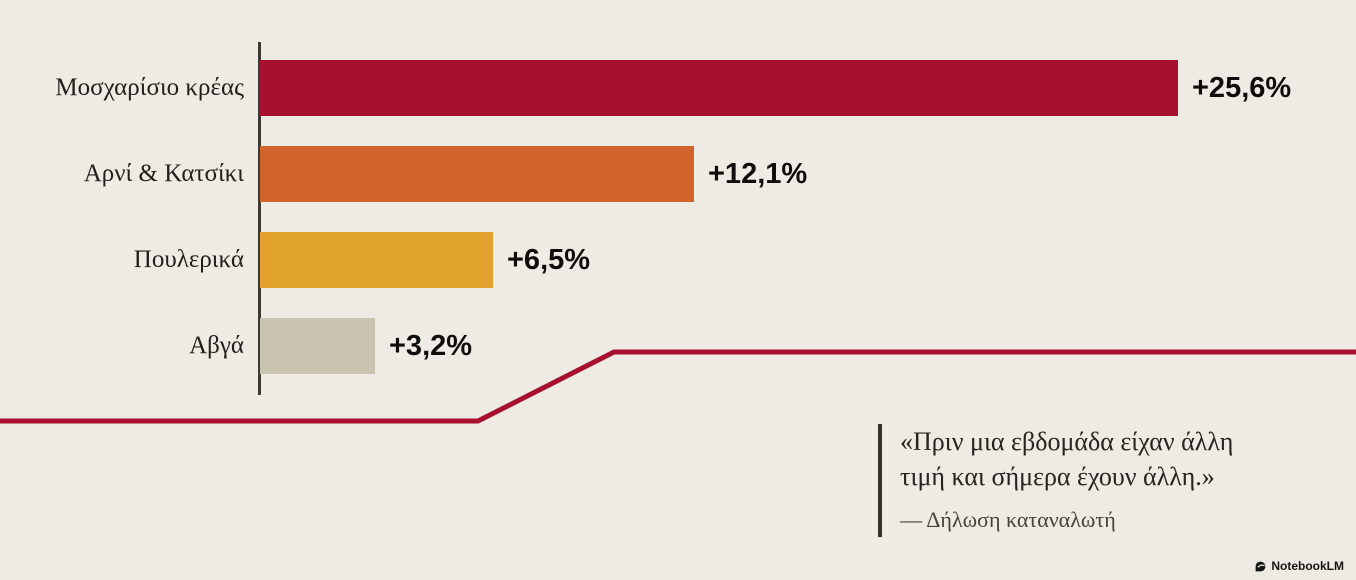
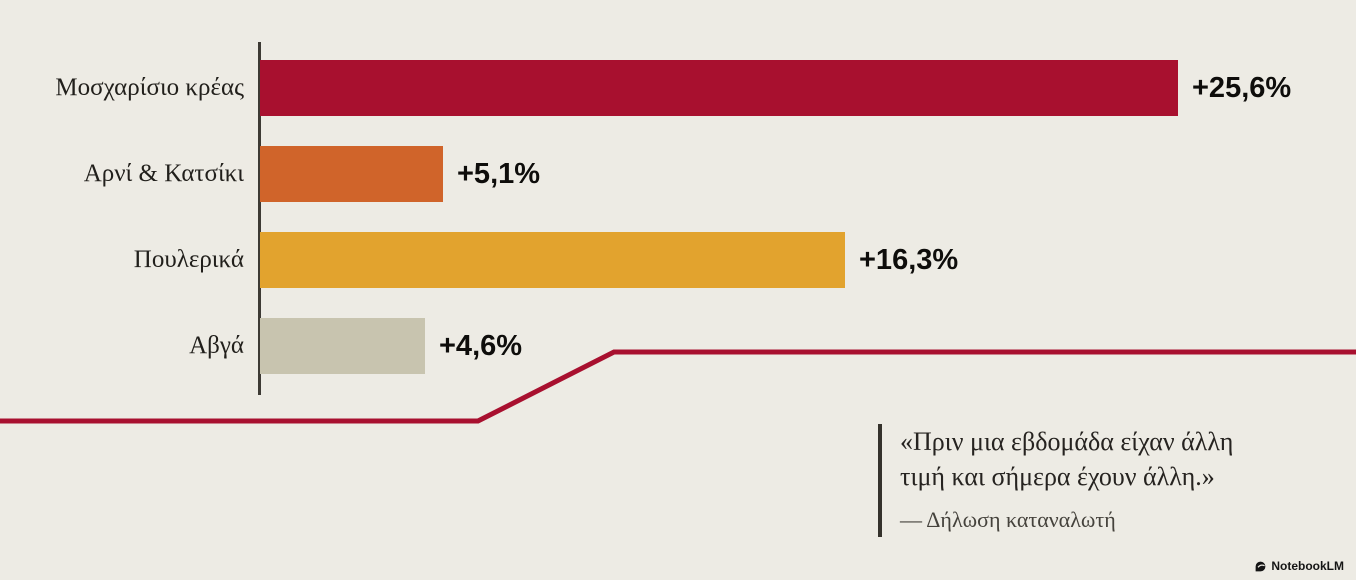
Αρνί & Κατσίκι: +12,1% -> +5,1%
Πουλερικά: +6,5% -> +16,3%
Αβγά: +3,2% -> +4,6%
